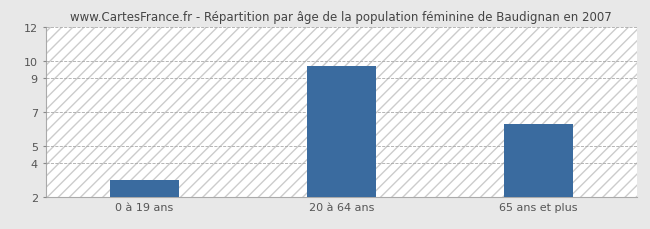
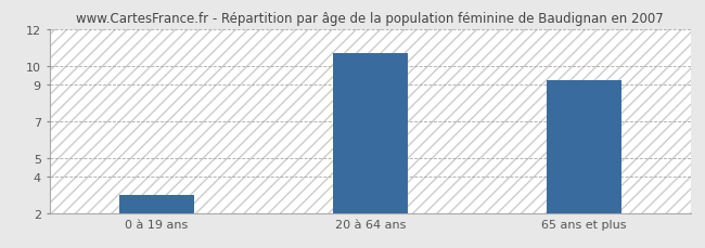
20 à 64 ans: 9.7 -> 10.7
65 ans et plus: 6.3 -> 9.2
